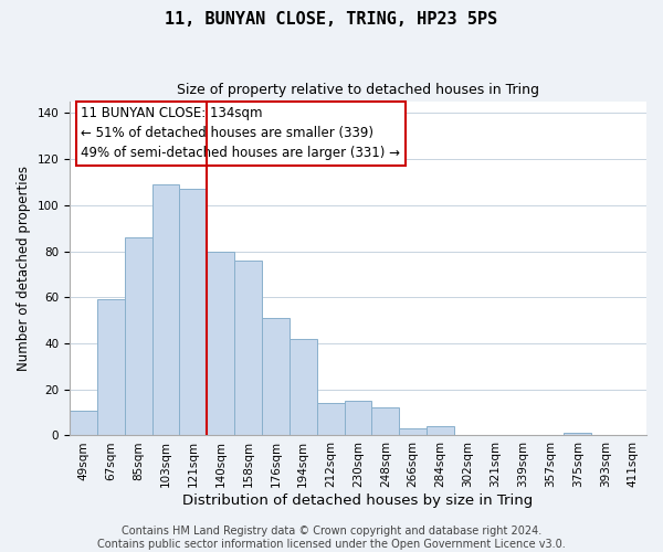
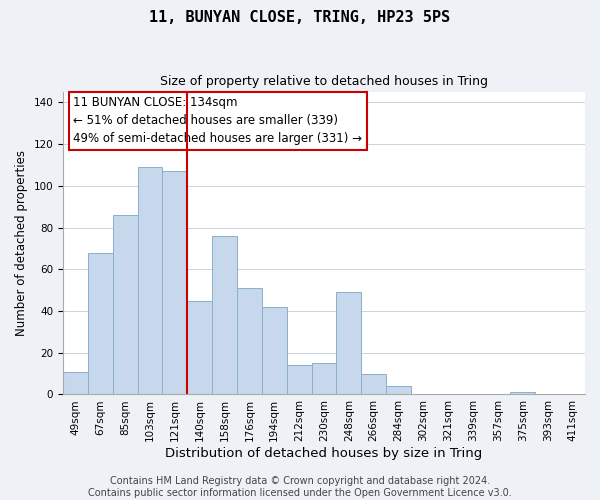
67sqm: 59 -> 68
140sqm: 80 -> 45
248sqm: 12 -> 49
266sqm: 3 -> 10
